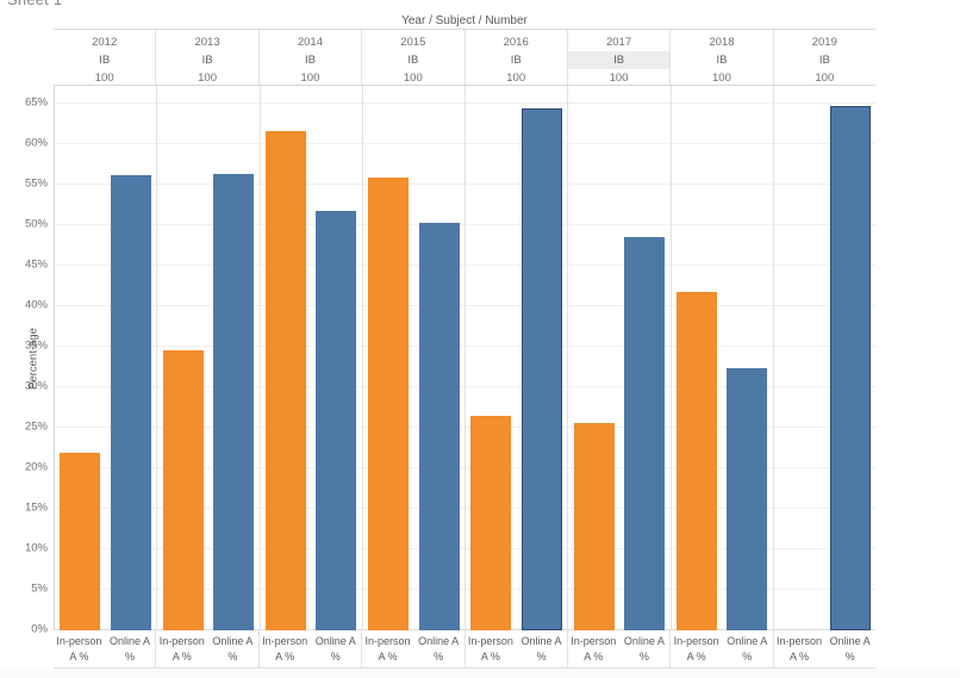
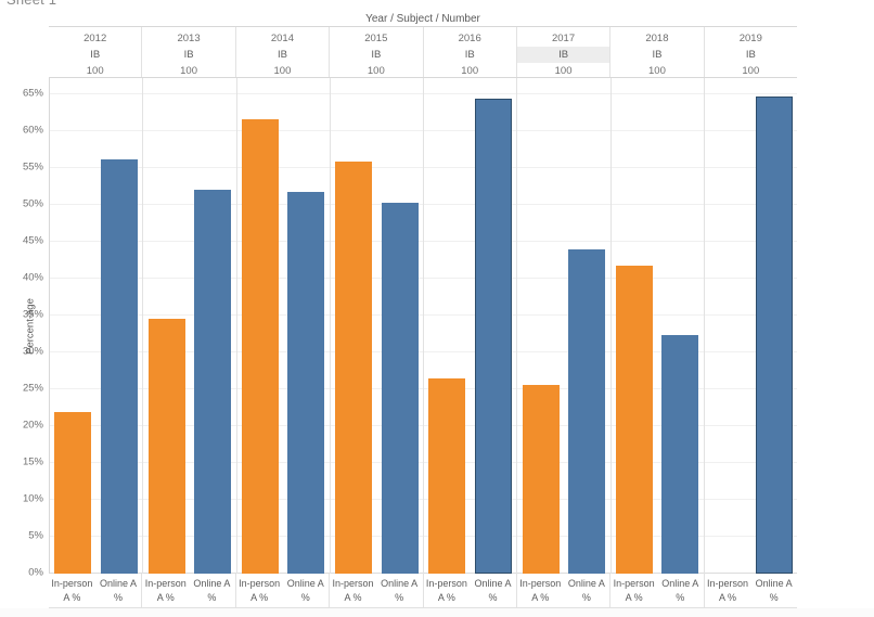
Online A %/2013: 56% -> 52%
Online A %/2017: 48% -> 44%
